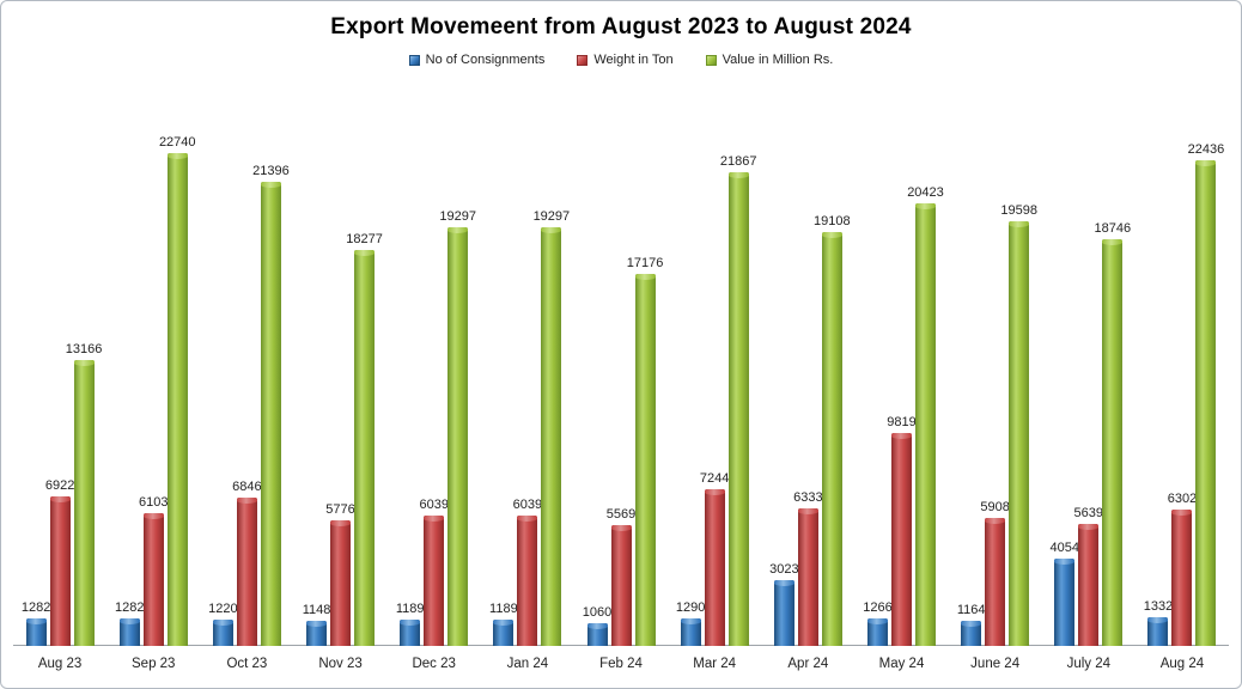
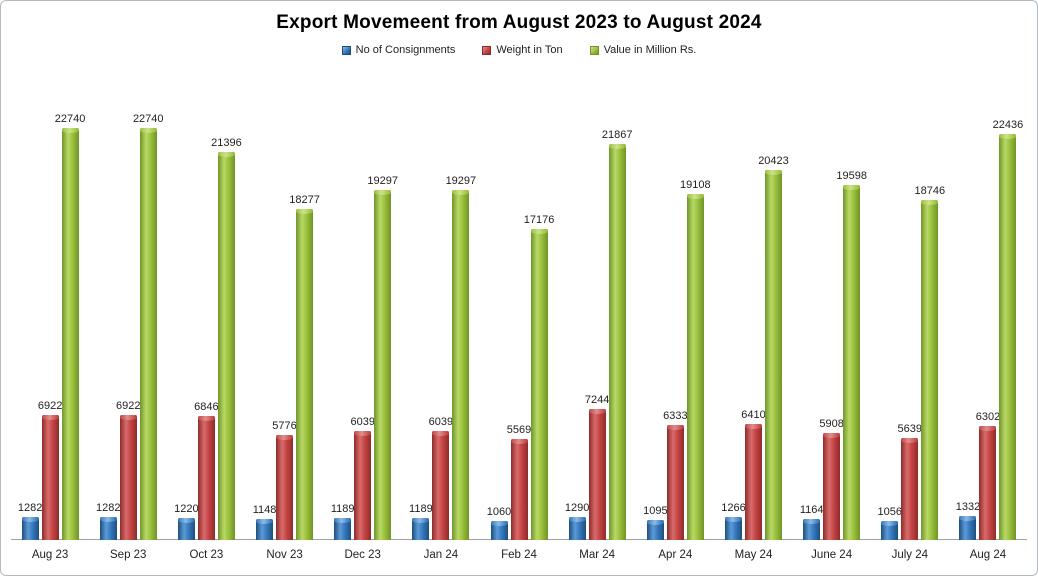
Value in Million Rs./Aug 23: 13166 -> 22740
Weight in Ton/Sep 23: 6103 -> 6922
No of Consignments/Apr 24: 3023 -> 1095
Weight in Ton/May 24: 9819 -> 6410
No of Consignments/July 24: 4054 -> 1056
